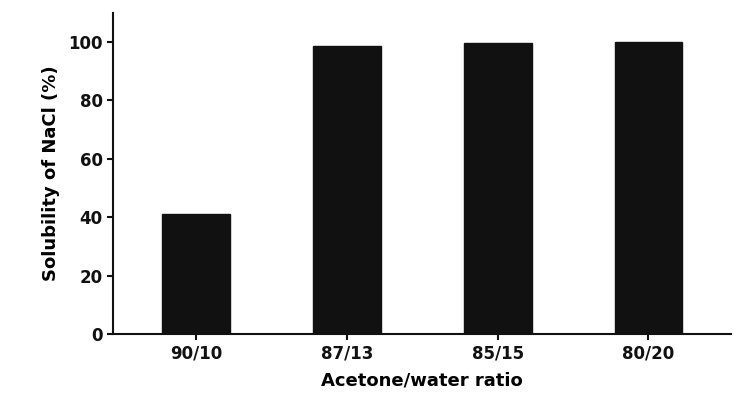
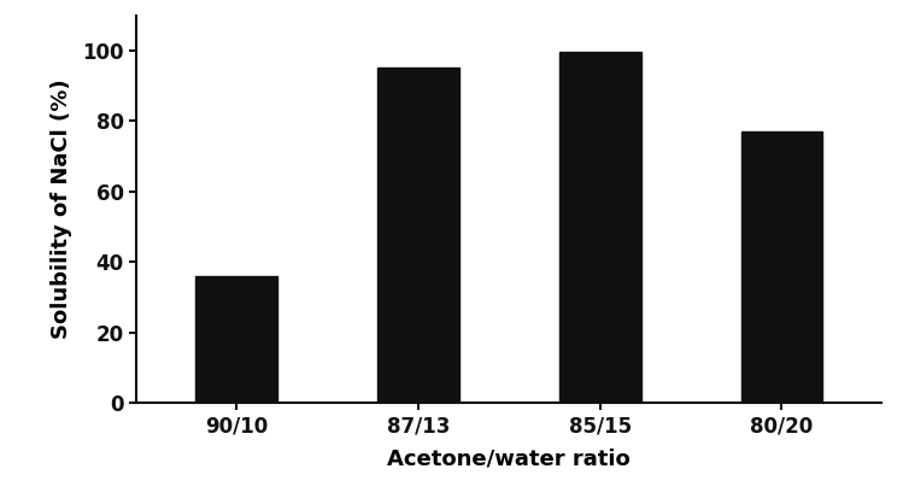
90/10: 41.0 -> 36.0
87/13: 98.5 -> 95.0
80/20: 100.0 -> 77.0
